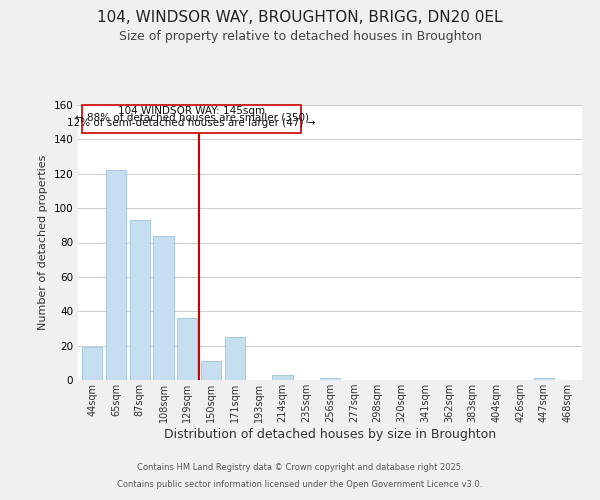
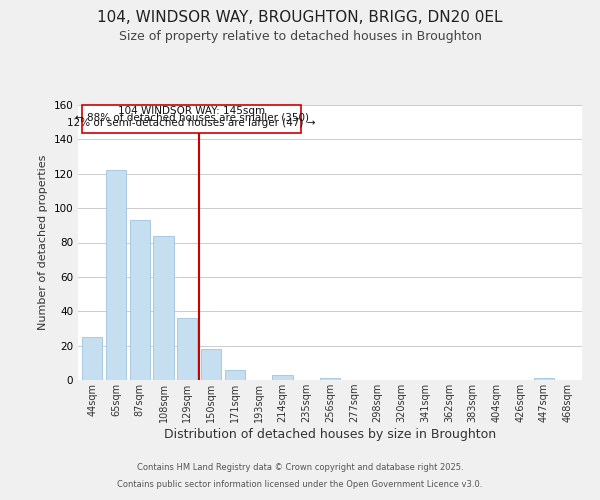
44sqm: 19 -> 25
150sqm: 11 -> 18
171sqm: 25 -> 6
